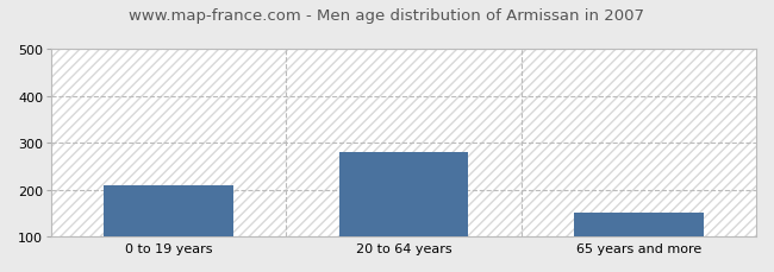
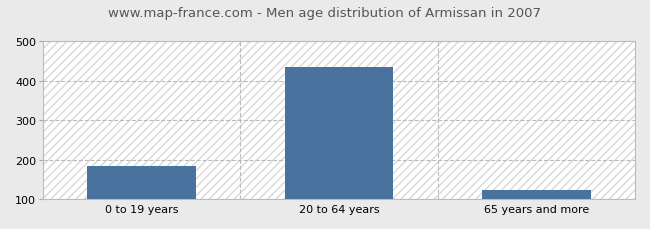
0 to 19 years: 210 -> 185
20 to 64 years: 280 -> 435
65 years and more: 150 -> 122
